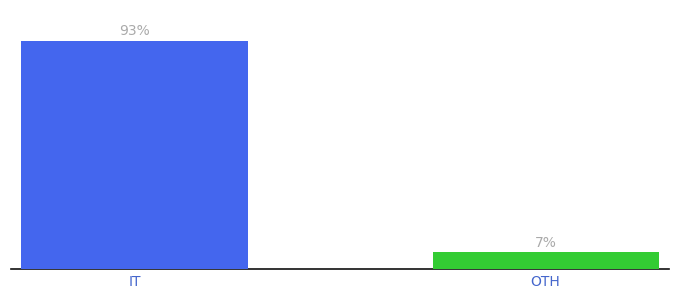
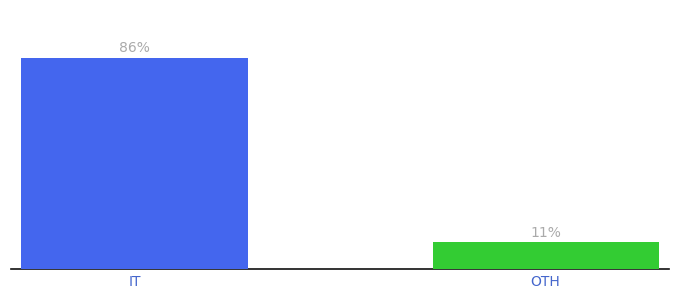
IT: 93% -> 86%
OTH: 7% -> 11%
